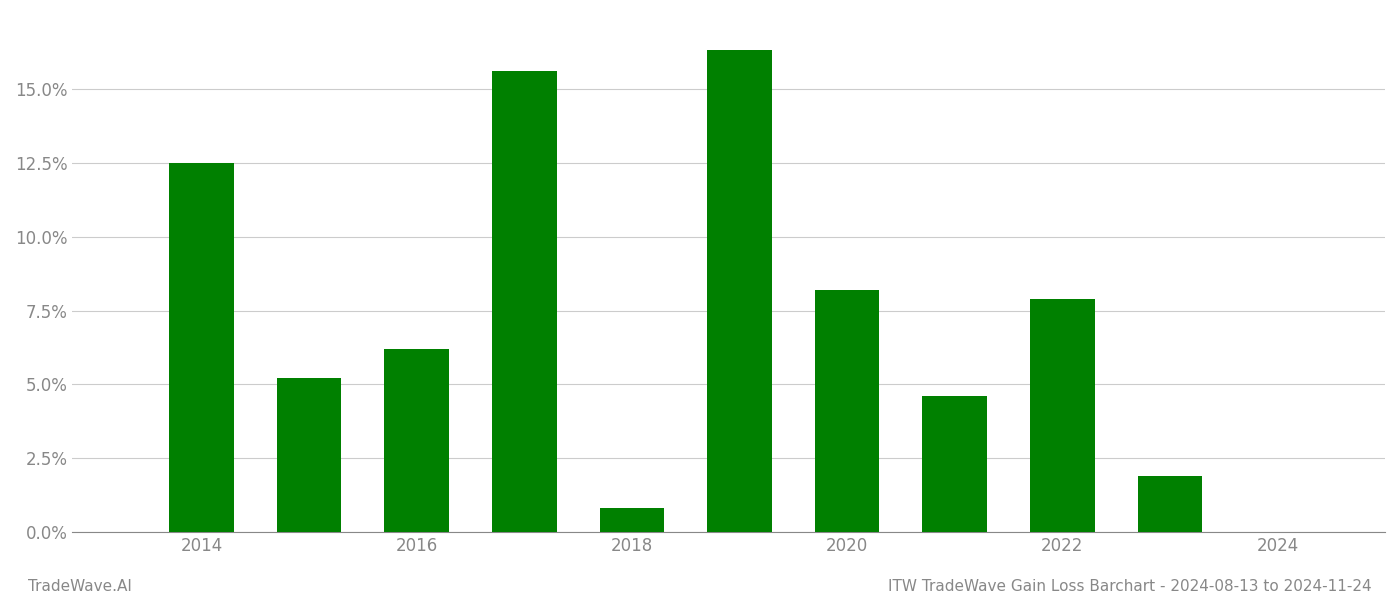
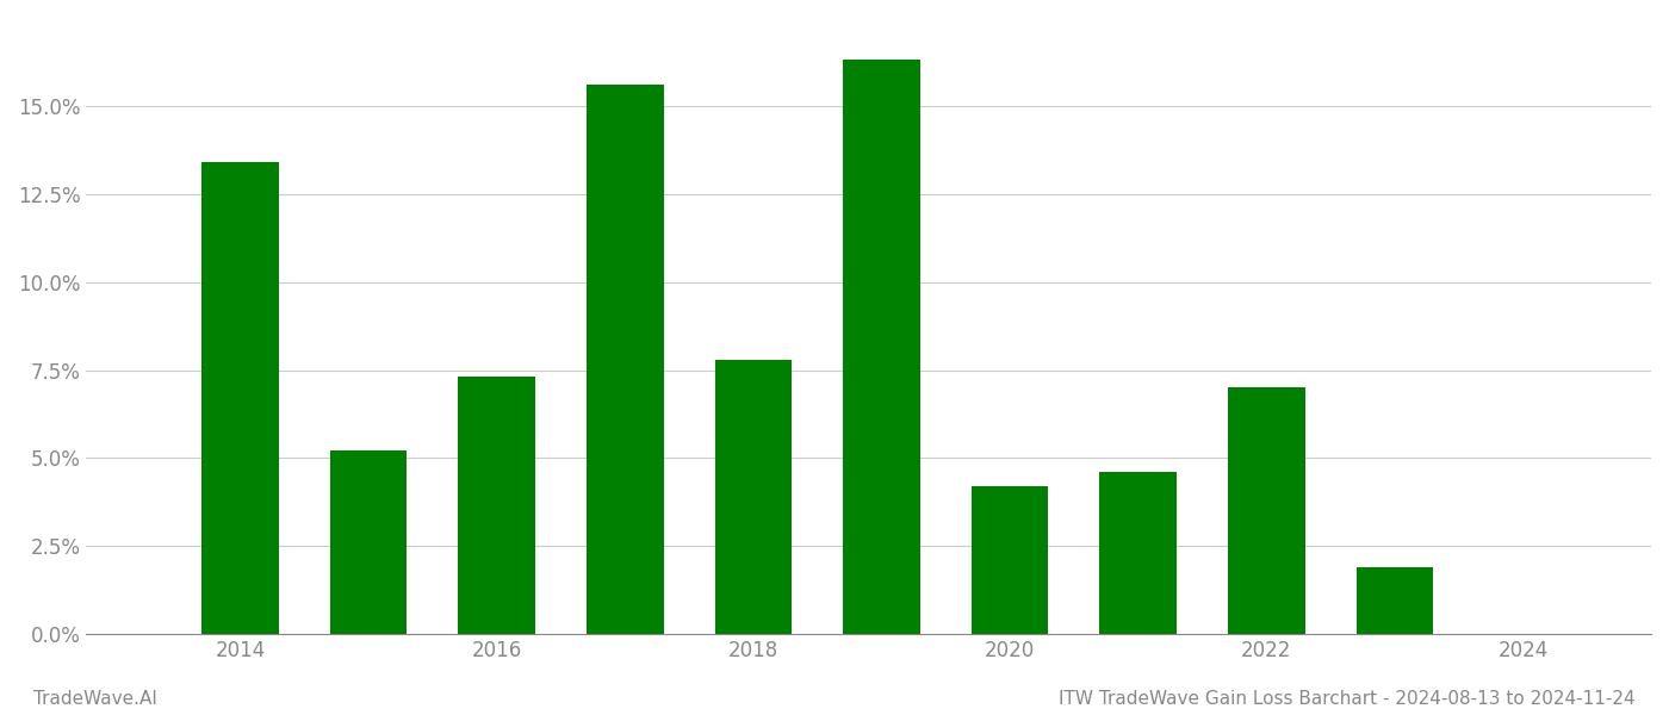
2014: 12.5% -> 13.4%
2016: 6.2% -> 7.3%
2018: 0.8% -> 7.8%
2020: 8.2% -> 4.2%
2022: 7.9% -> 7.0%
